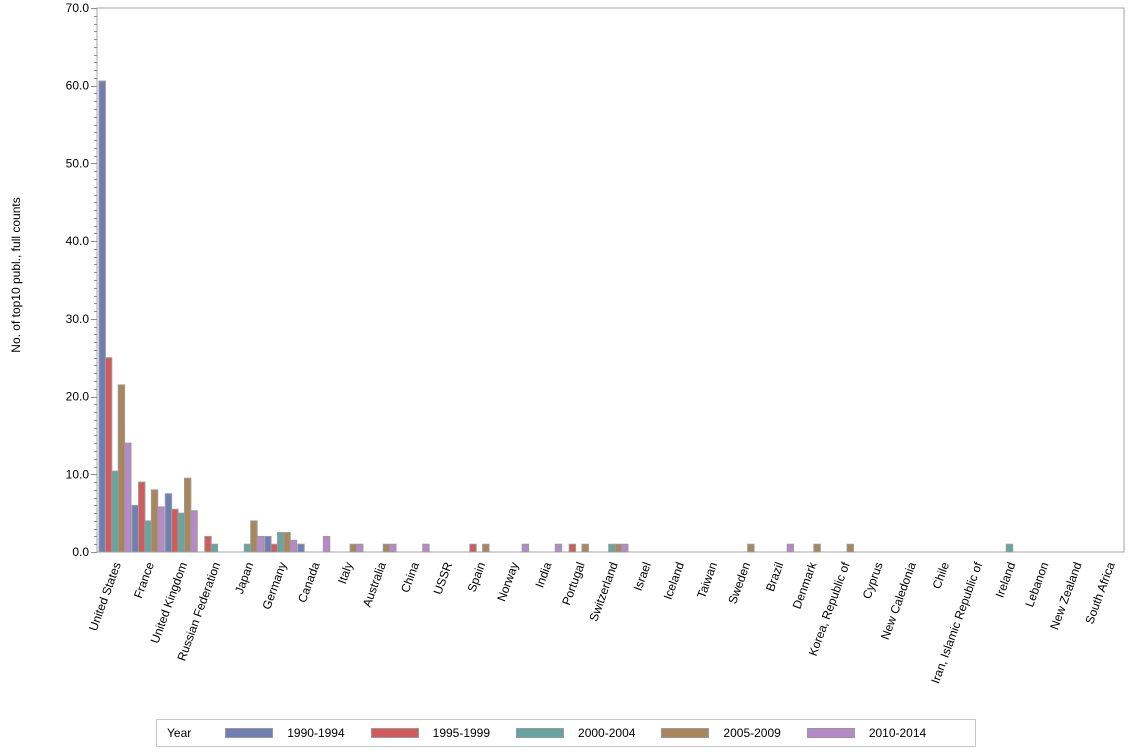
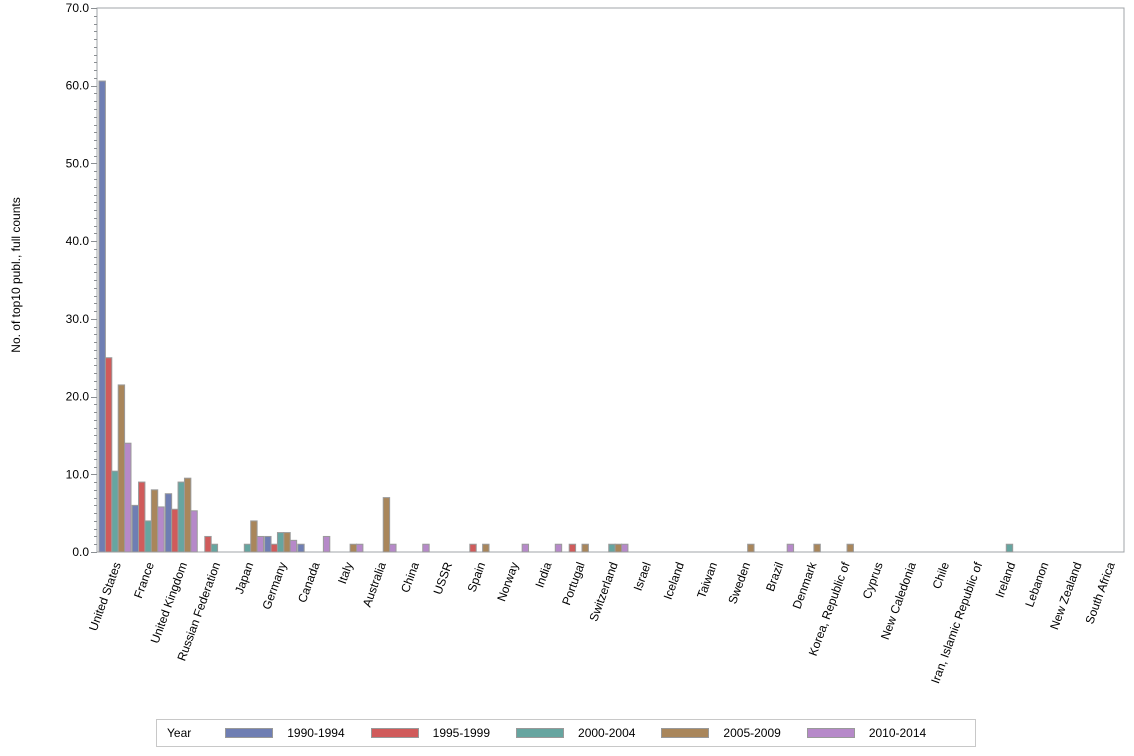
2000-2004/United Kingdom: 5 -> 9
2005-2009/Australia: 1 -> 7
